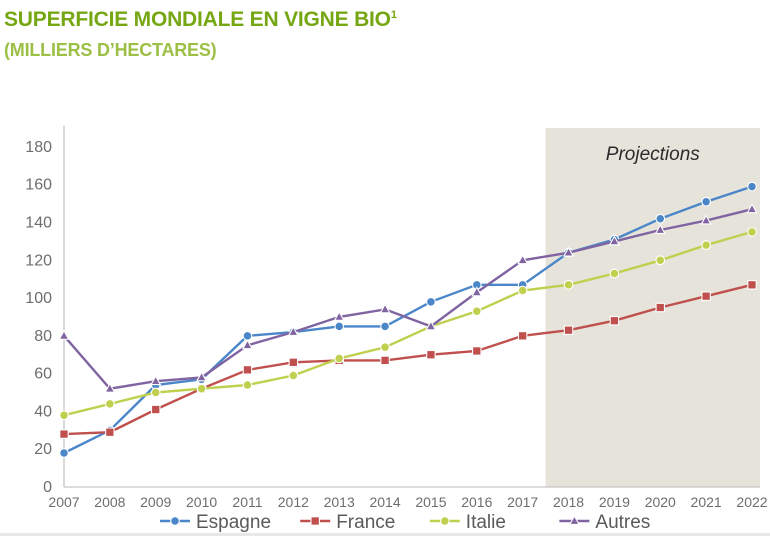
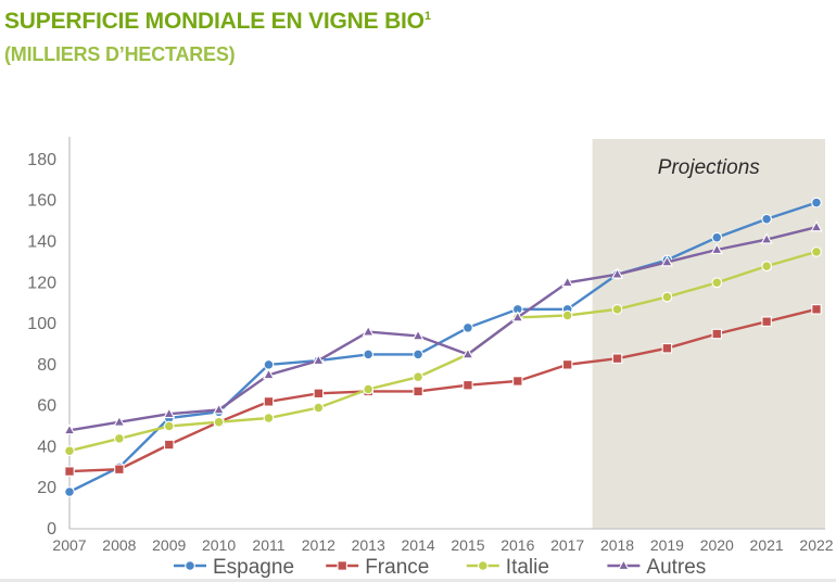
Autres/2007: 80 -> 48
Autres/2013: 90 -> 96
Italie/2016: 93 -> 103
